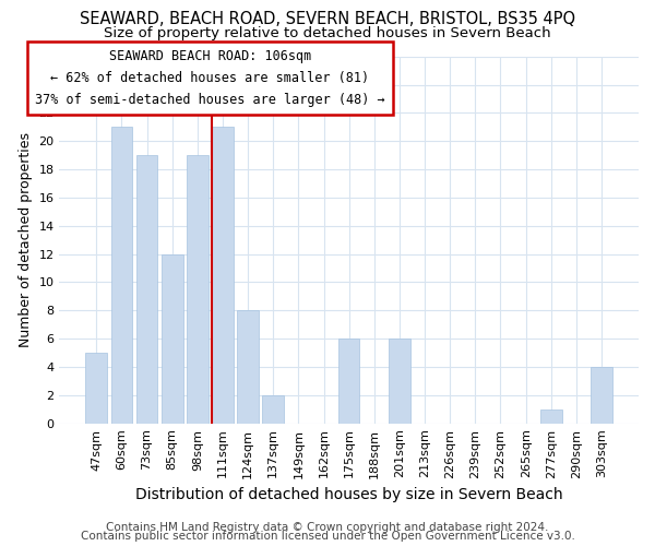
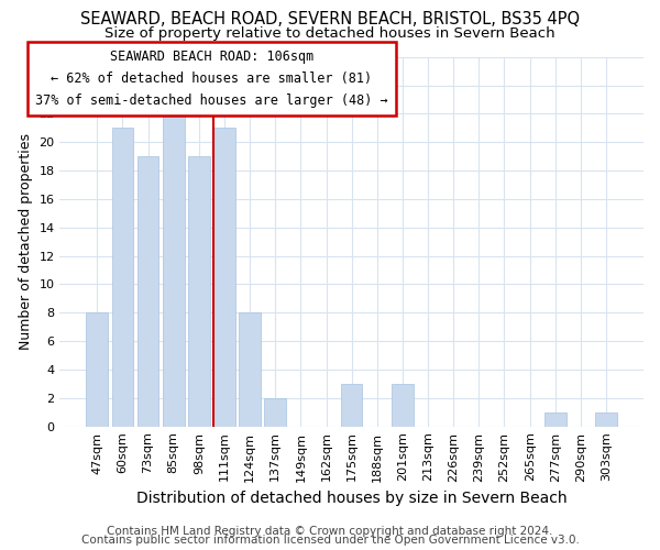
47sqm: 5 -> 8
85sqm: 12 -> 22
175sqm: 6 -> 3
201sqm: 6 -> 3
303sqm: 4 -> 1
